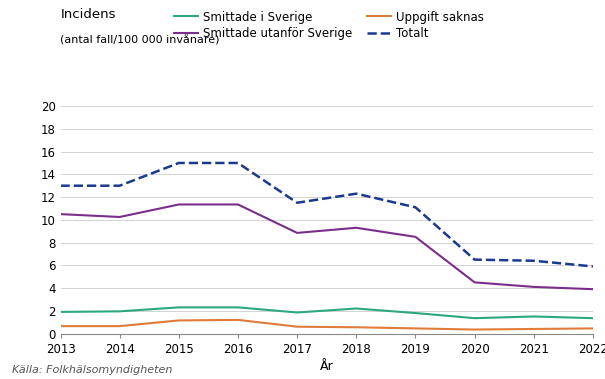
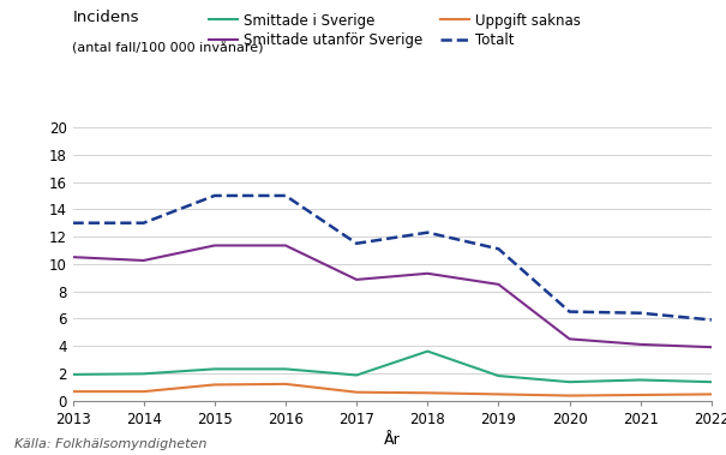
Smittade i Sverige/2018: 2.2 -> 3.6
